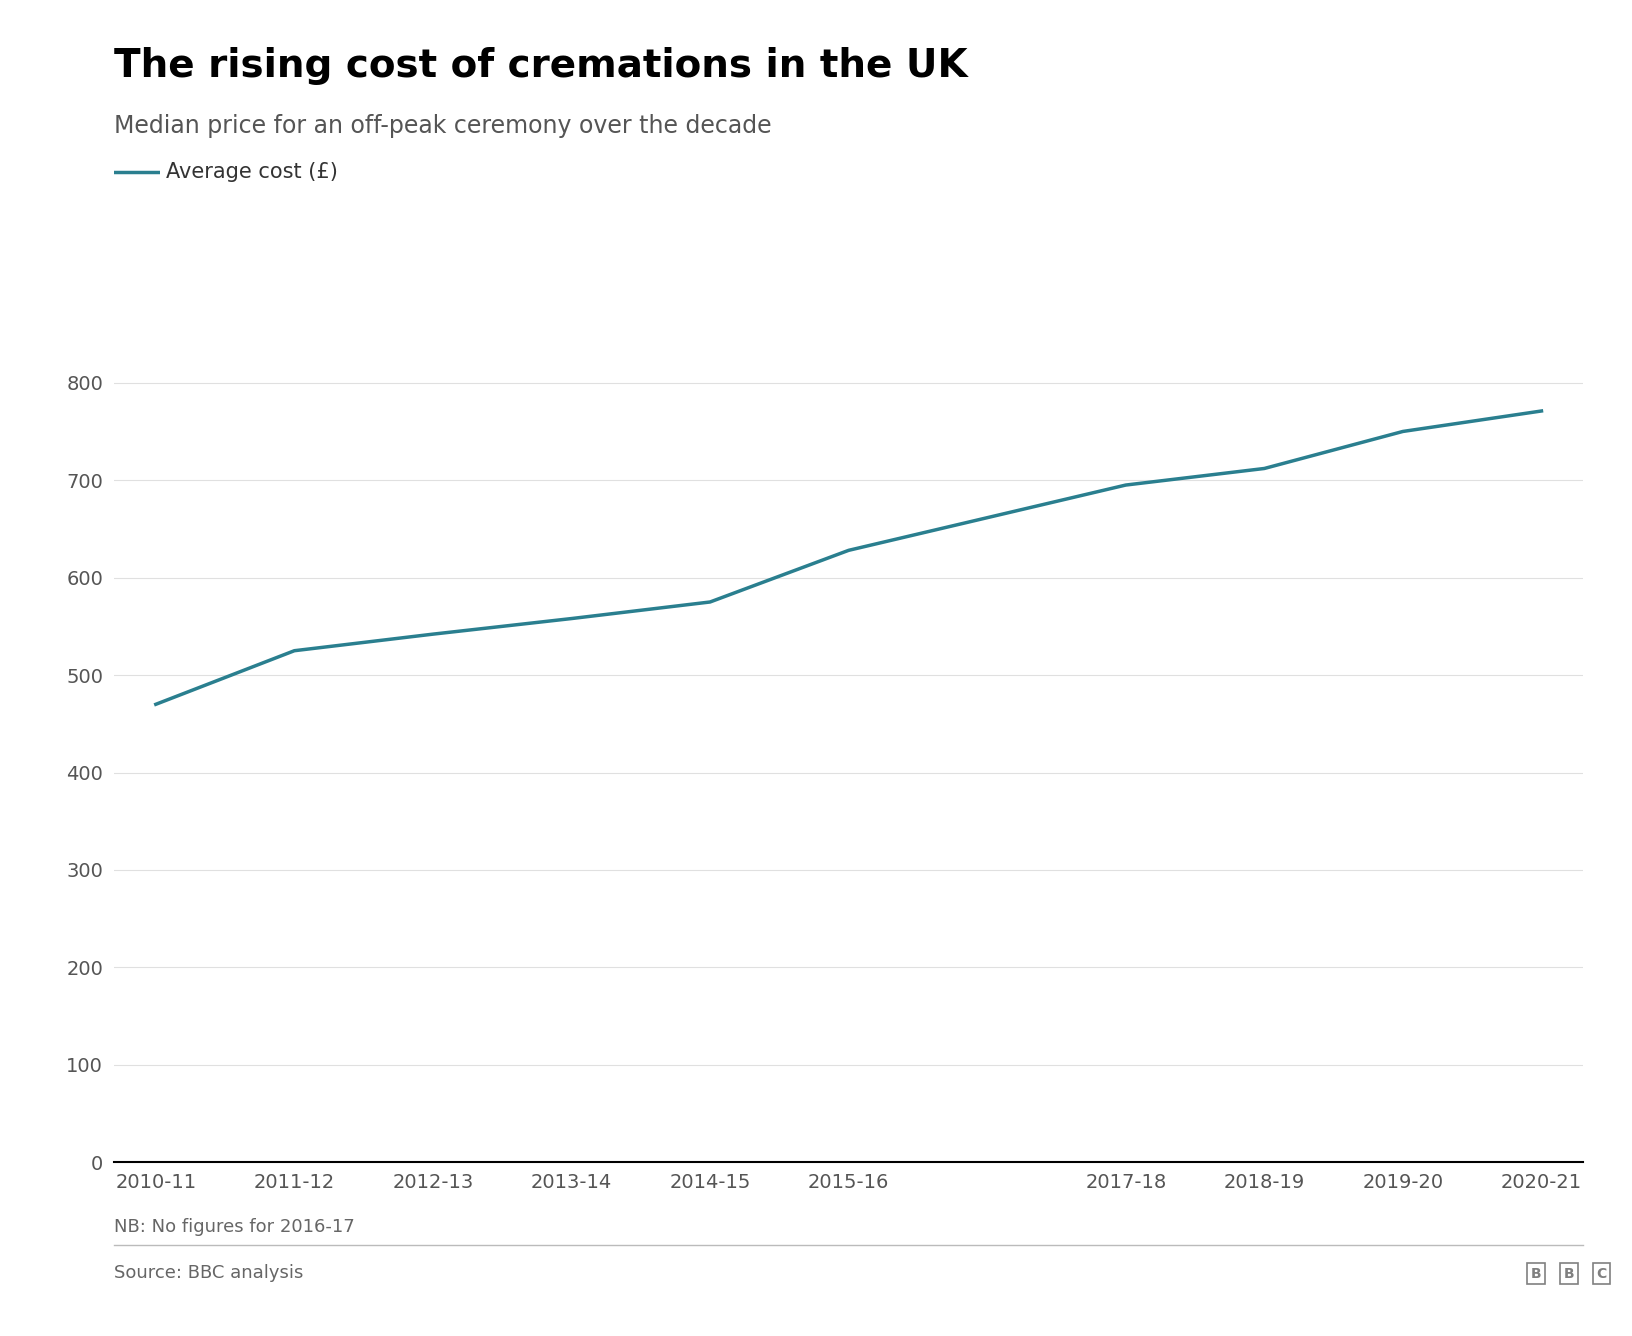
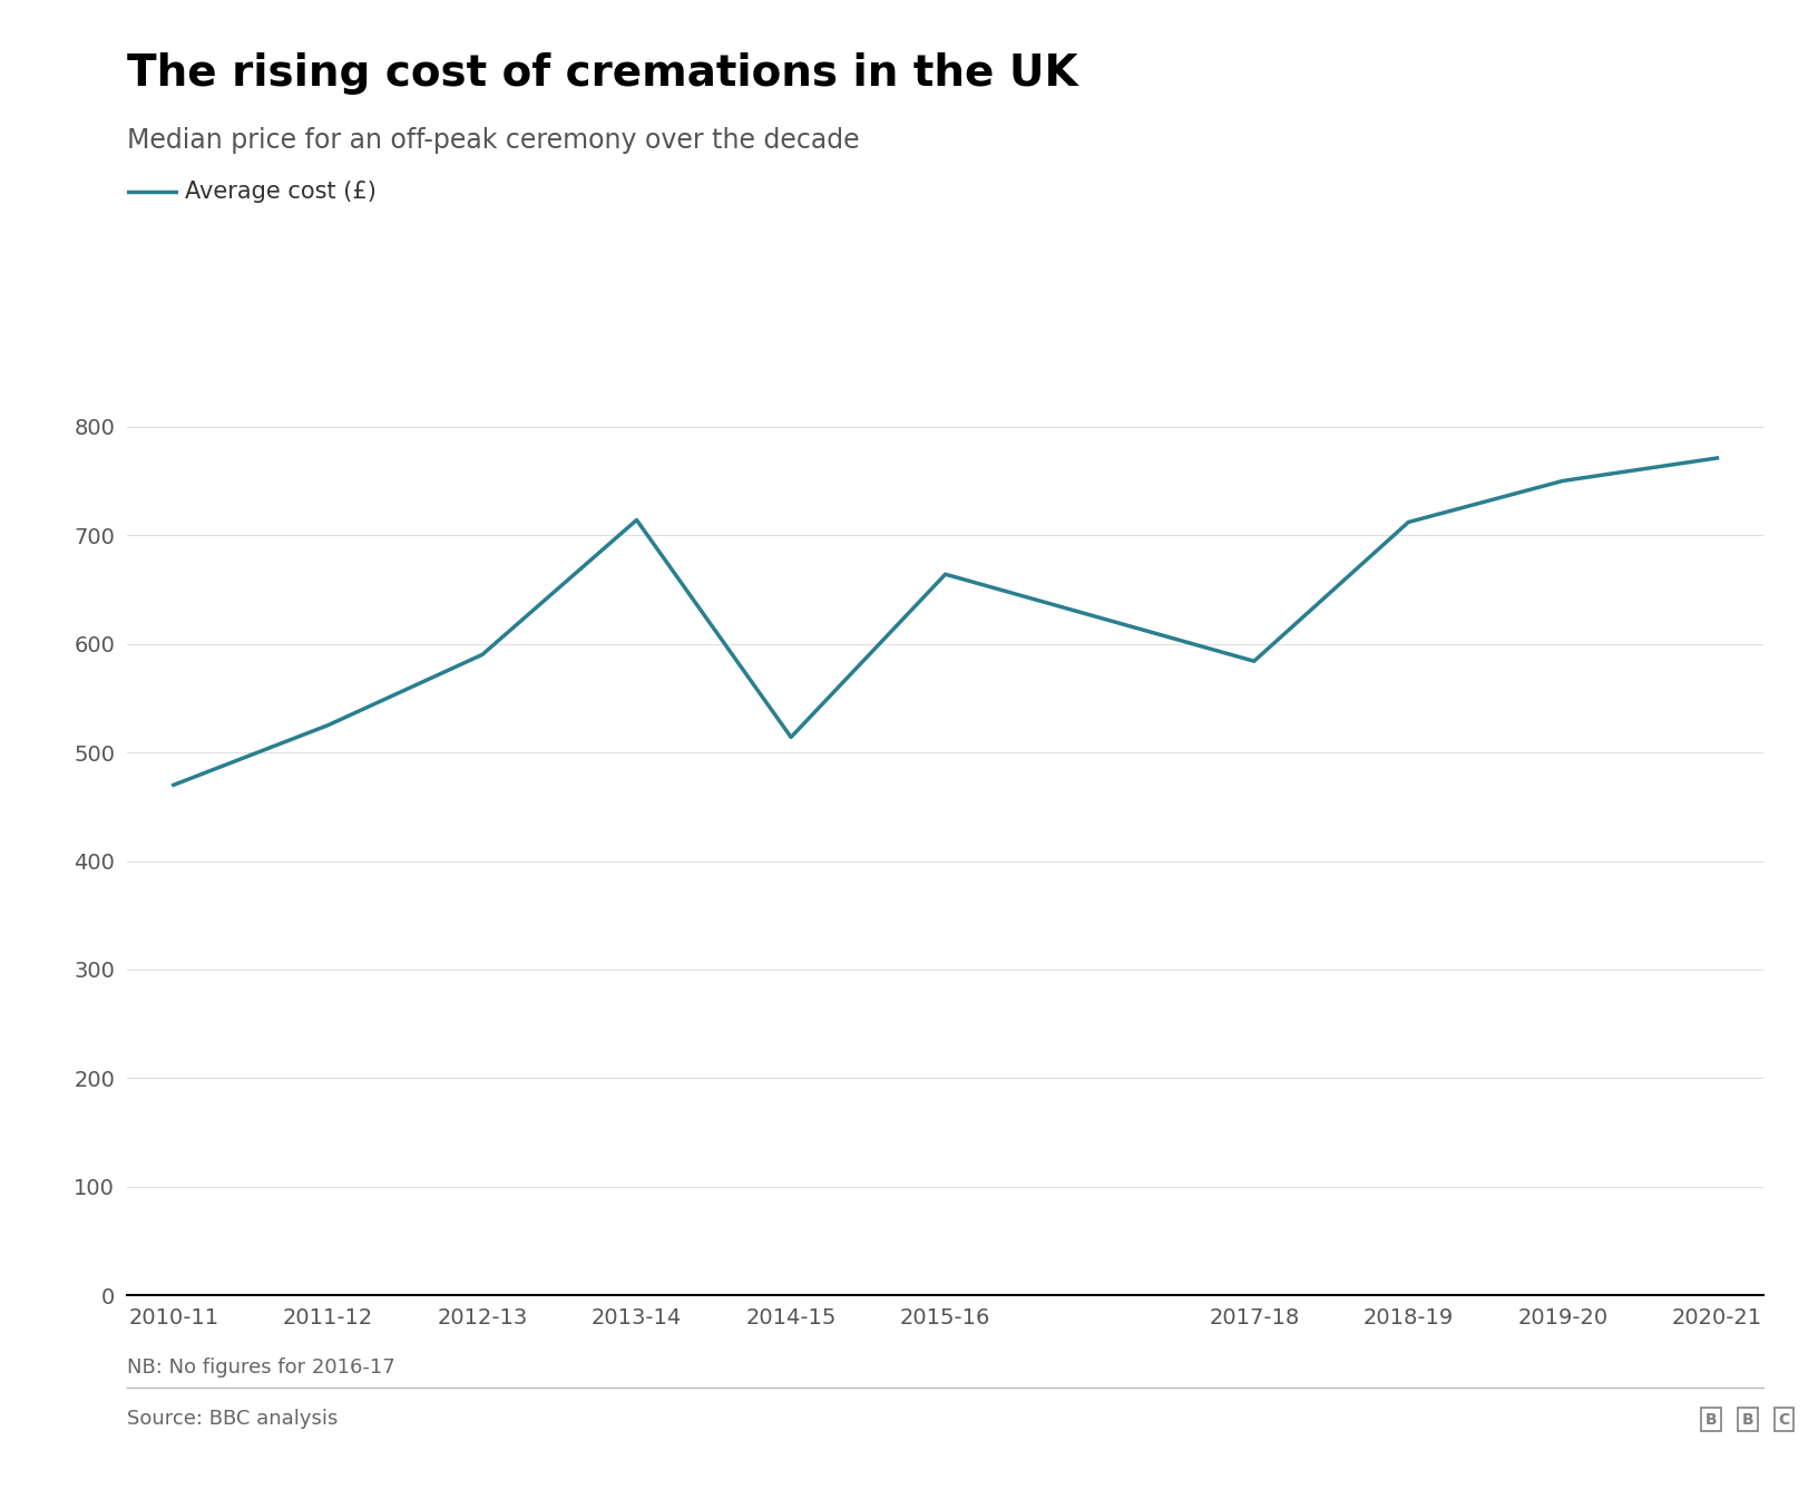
2012-13: 542 -> 590
2013-14: 558 -> 714
2014-15: 575 -> 514
2015-16: 628 -> 664
2017-18: 695 -> 584
